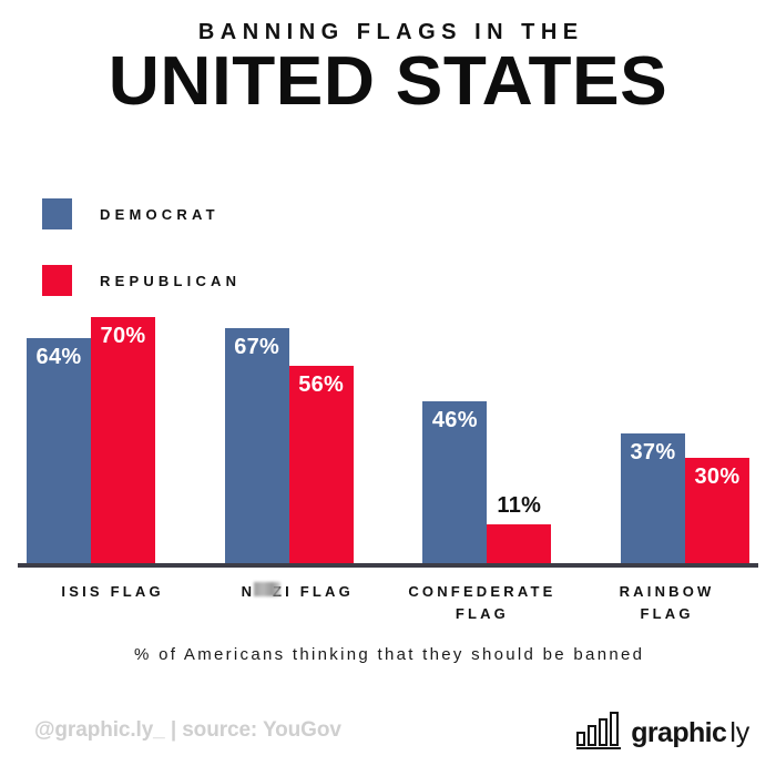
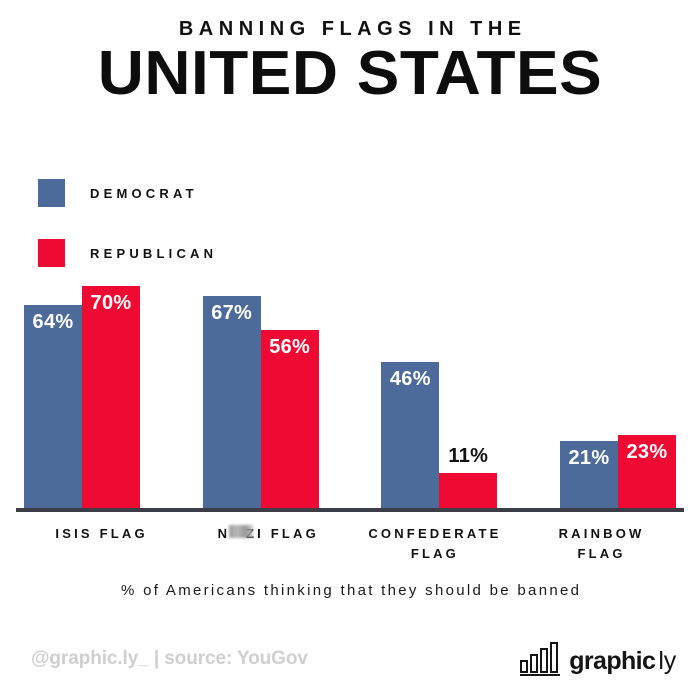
DEMOCRAT/RAINBOW FLAG: 37% -> 21%
REPUBLICAN/RAINBOW FLAG: 30% -> 23%
